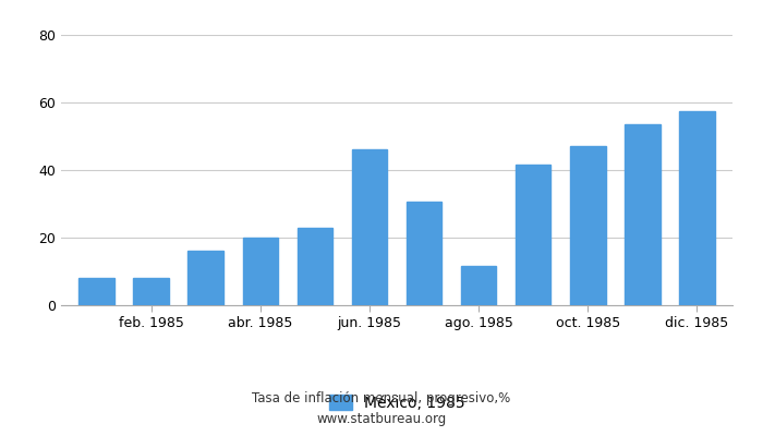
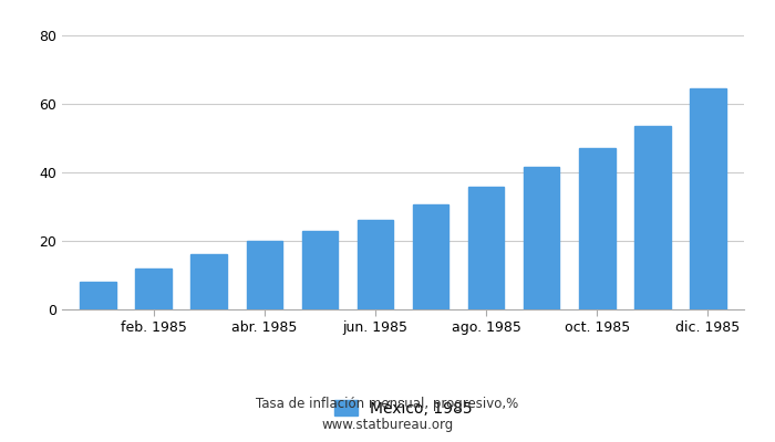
feb. 1985: 8.0 -> 12.0
jun. 1985: 46.0 -> 26.2
ago. 1985: 11.5 -> 35.7
dic. 1985: 57.5 -> 64.5
